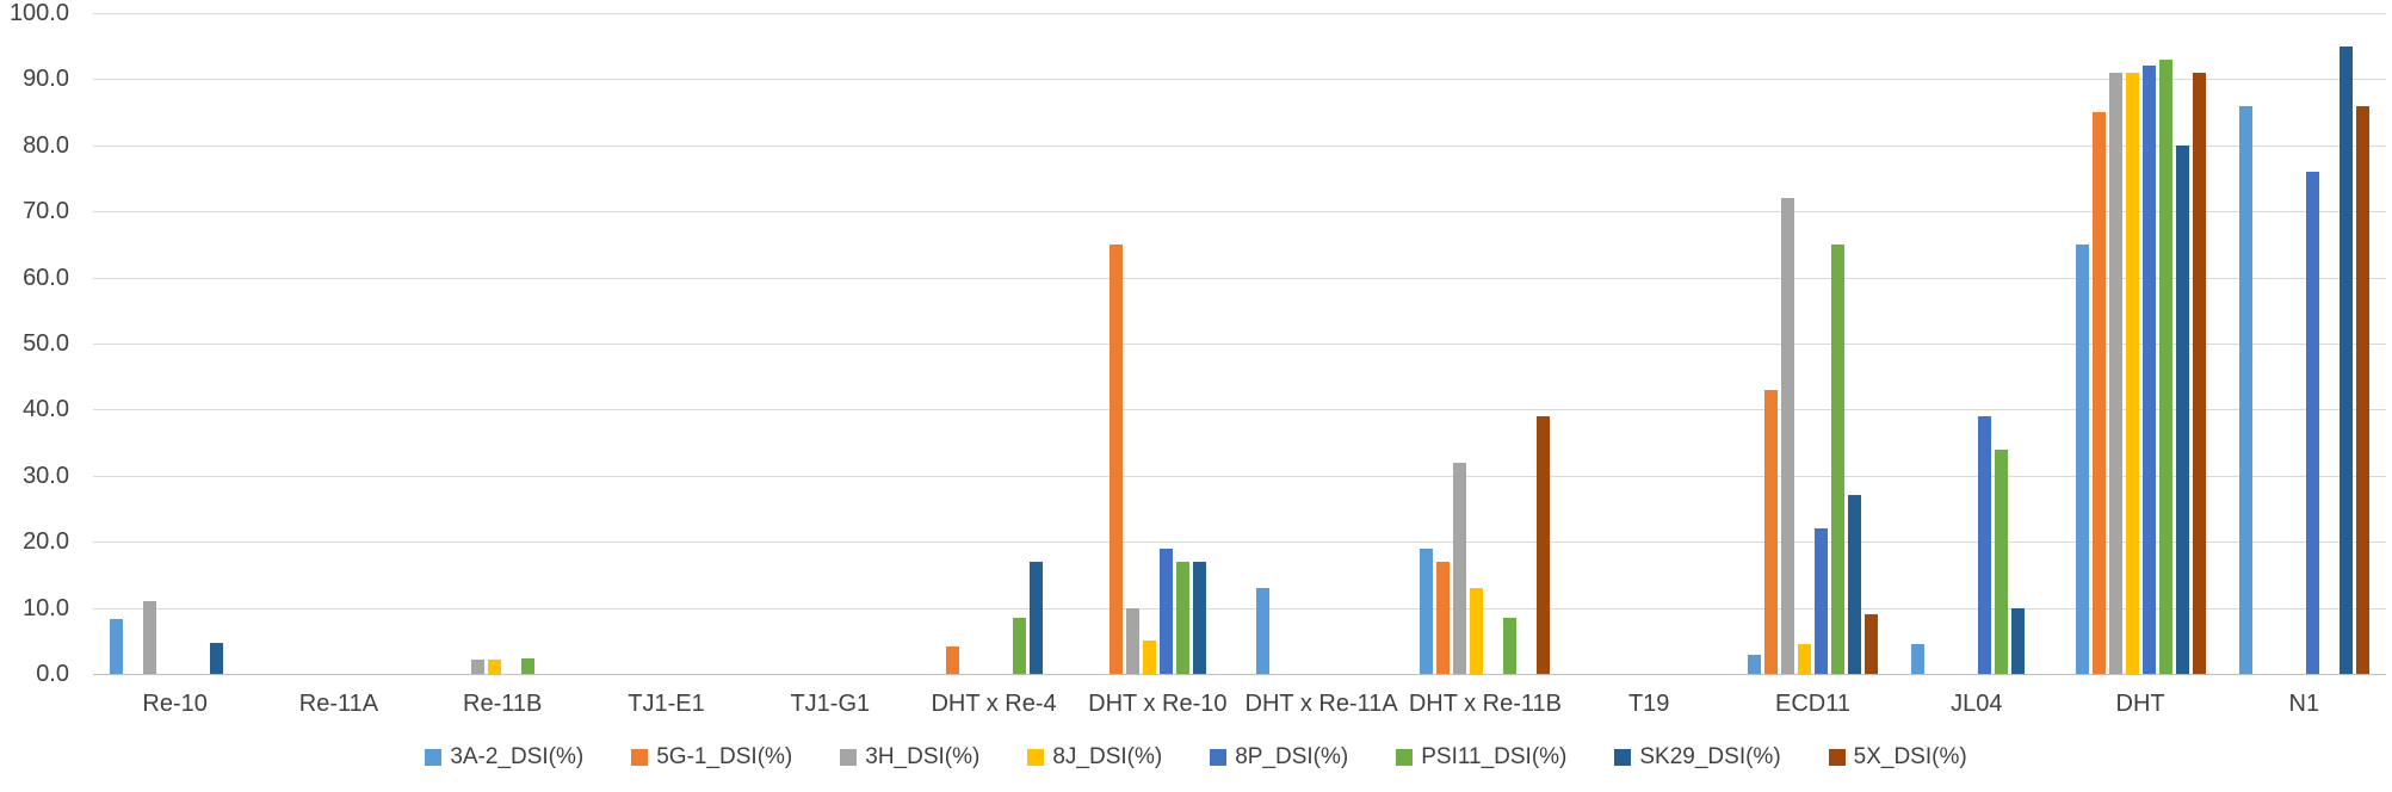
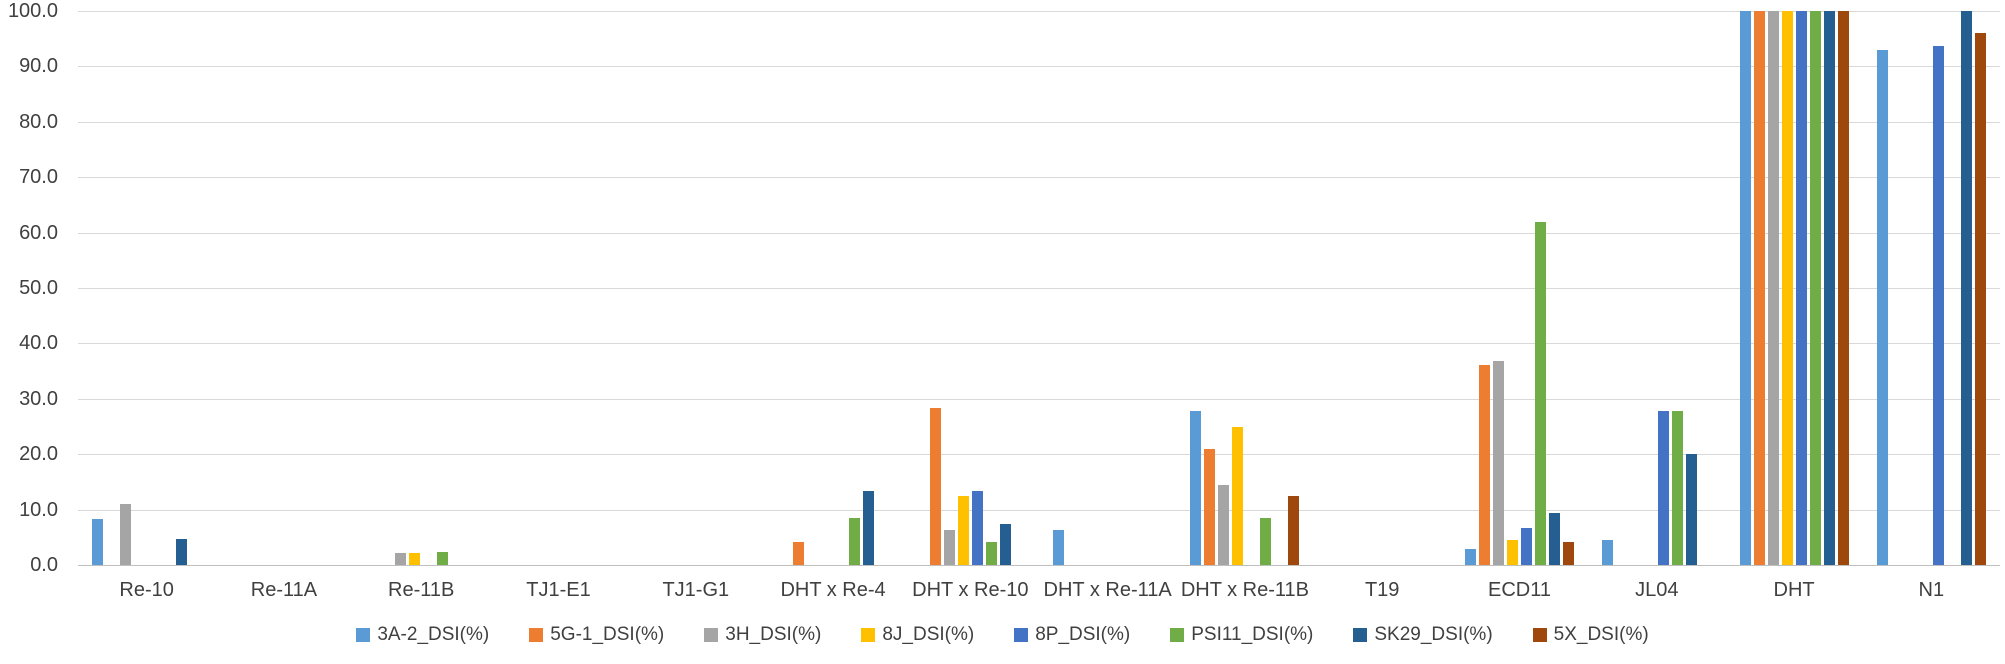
SK29_DSI(%)/DHT x Re-4: 17 -> 13
5G-1_DSI(%)/DHT x Re-10: 65 -> 28
3H_DSI(%)/DHT x Re-10: 10 -> 6
8J_DSI(%)/DHT x Re-10: 5 -> 12
8P_DSI(%)/DHT x Re-10: 19 -> 13
PSI11_DSI(%)/DHT x Re-10: 17 -> 4
SK29_DSI(%)/DHT x Re-10: 17 -> 7
3A-2_DSI(%)/DHT x Re-11A: 13 -> 6
3A-2_DSI(%)/DHT x Re-11B: 19 -> 28
5G-1_DSI(%)/DHT x Re-11B: 17 -> 21
3H_DSI(%)/DHT x Re-11B: 32 -> 14
8J_DSI(%)/DHT x Re-11B: 13 -> 25
5X_DSI(%)/DHT x Re-11B: 39 -> 12
5G-1_DSI(%)/ECD11: 43 -> 36
3H_DSI(%)/ECD11: 72 -> 37
8P_DSI(%)/ECD11: 22 -> 7
PSI11_DSI(%)/ECD11: 65 -> 62
SK29_DSI(%)/ECD11: 27 -> 9
5X_DSI(%)/ECD11: 9 -> 4
8P_DSI(%)/JL04: 39 -> 28
PSI11_DSI(%)/JL04: 34 -> 28
SK29_DSI(%)/JL04: 10 -> 20
3A-2_DSI(%)/DHT: 65 -> 100
5G-1_DSI(%)/DHT: 85 -> 100
3H_DSI(%)/DHT: 91 -> 100
8J_DSI(%)/DHT: 91 -> 100
8P_DSI(%)/DHT: 92 -> 100
PSI11_DSI(%)/DHT: 93 -> 100
SK29_DSI(%)/DHT: 80 -> 100
5X_DSI(%)/DHT: 91 -> 100
3A-2_DSI(%)/N1: 86 -> 93
8P_DSI(%)/N1: 76 -> 94
SK29_DSI(%)/N1: 95 -> 100
5X_DSI(%)/N1: 86 -> 96
